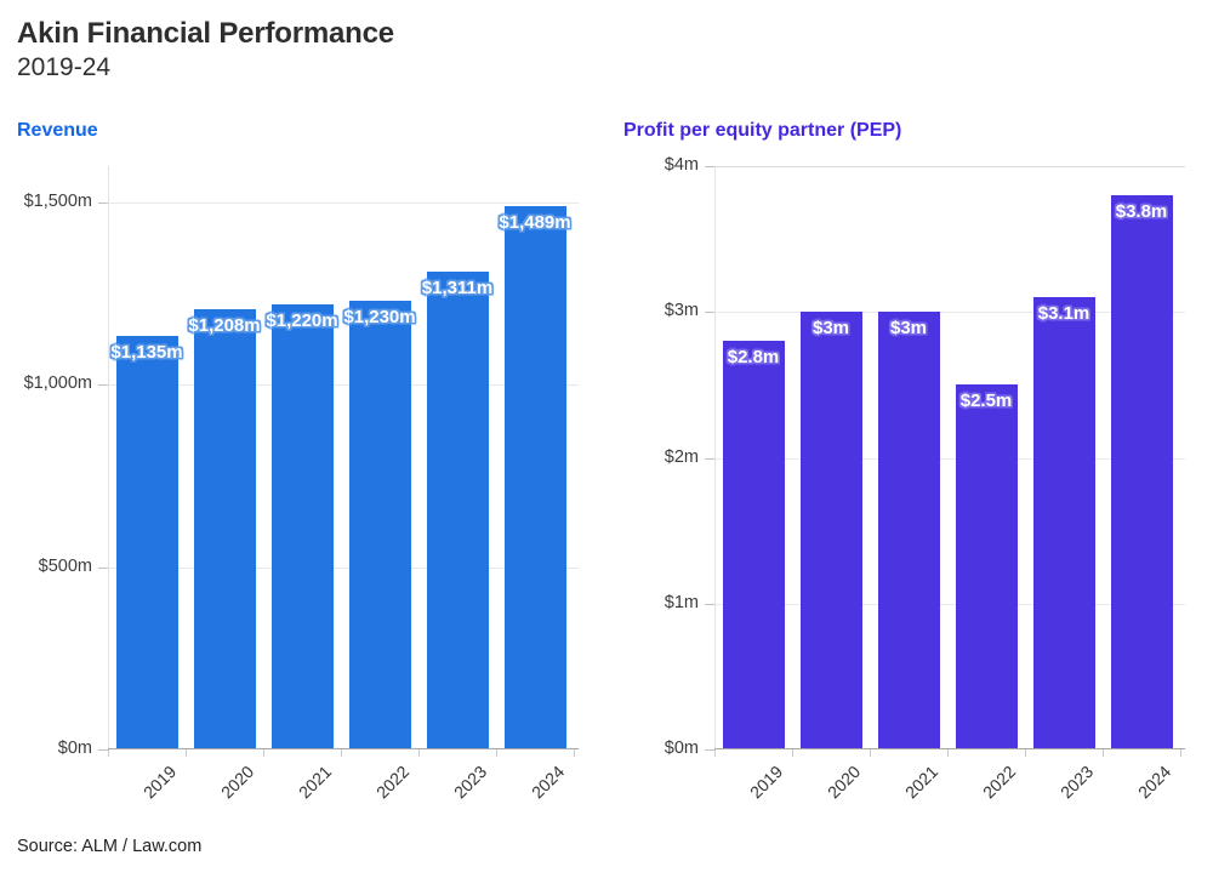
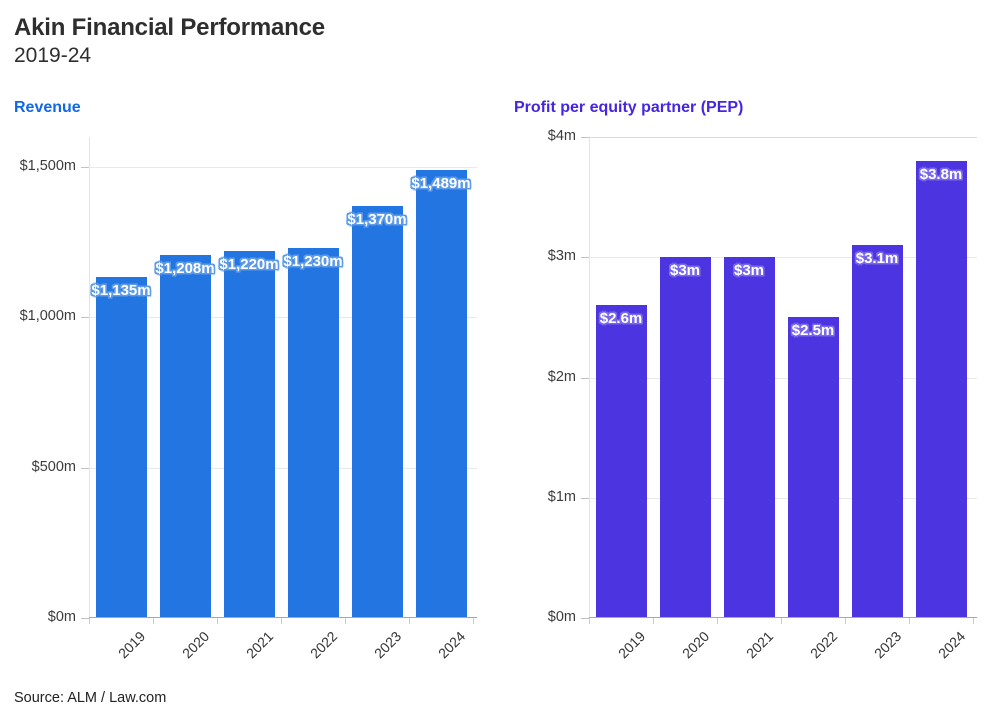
Revenue/2023: $1,311m -> $1,370m
Profit per equity partner (PEP)/2019: $2.8m -> $2.6m
